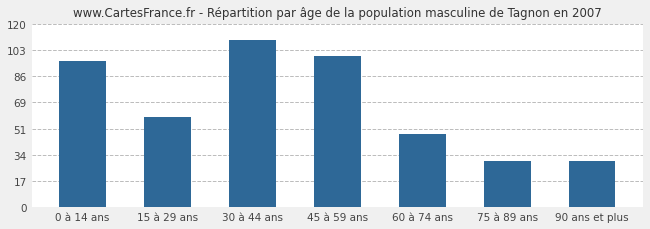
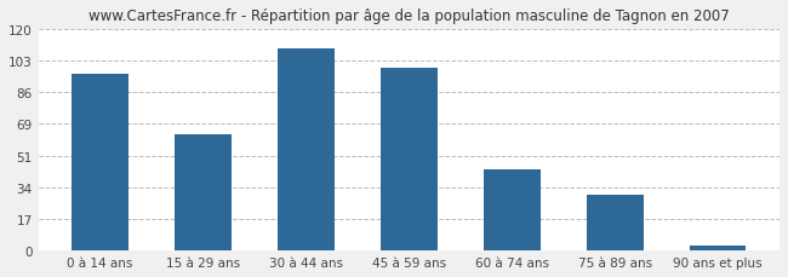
15 à 29 ans: 59 -> 63
60 à 74 ans: 48 -> 44
90 ans et plus: 30 -> 3
